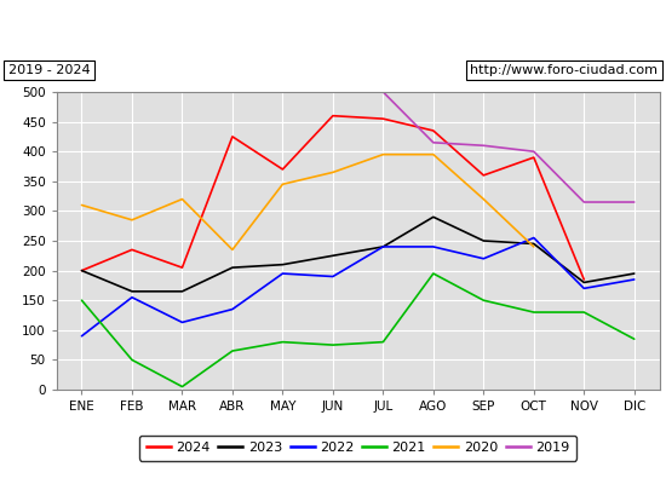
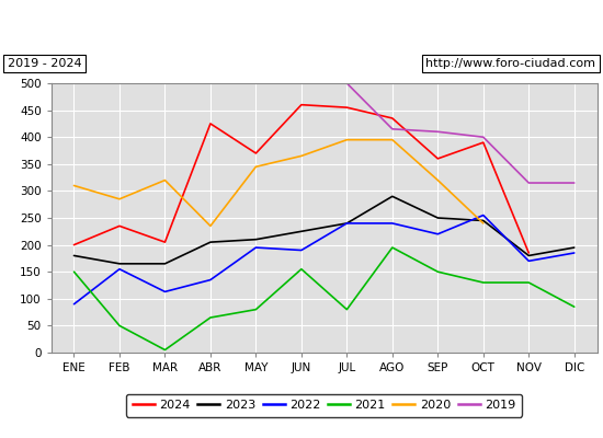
2023/ENE: 200 -> 180
2021/JUN: 75 -> 155
